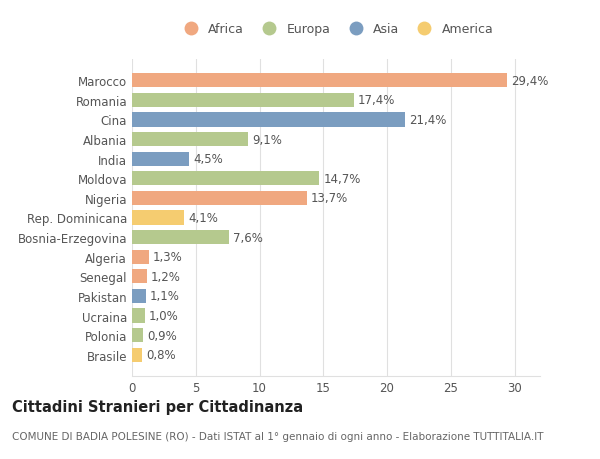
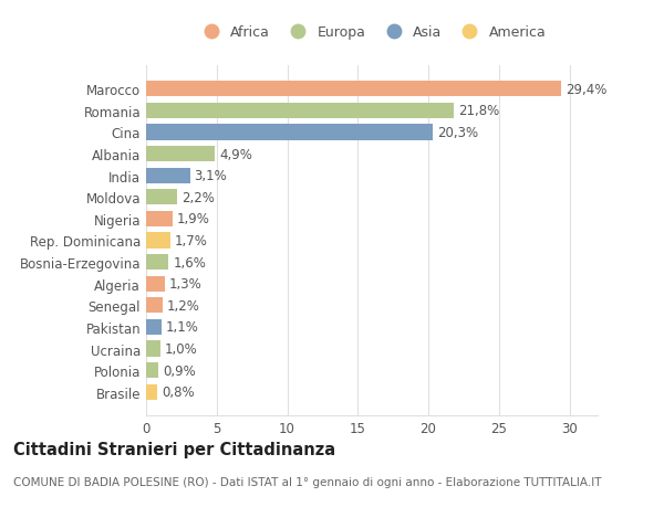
Romania: 17,4% -> 21,8%
Cina: 21,4% -> 20,3%
Albania: 9,1% -> 4,9%
India: 4,5% -> 3,1%
Moldova: 14,7% -> 2,2%
Nigeria: 13,7% -> 1,9%
Rep. Dominicana: 4,1% -> 1,7%
Bosnia-Erzegovina: 7,6% -> 1,6%
